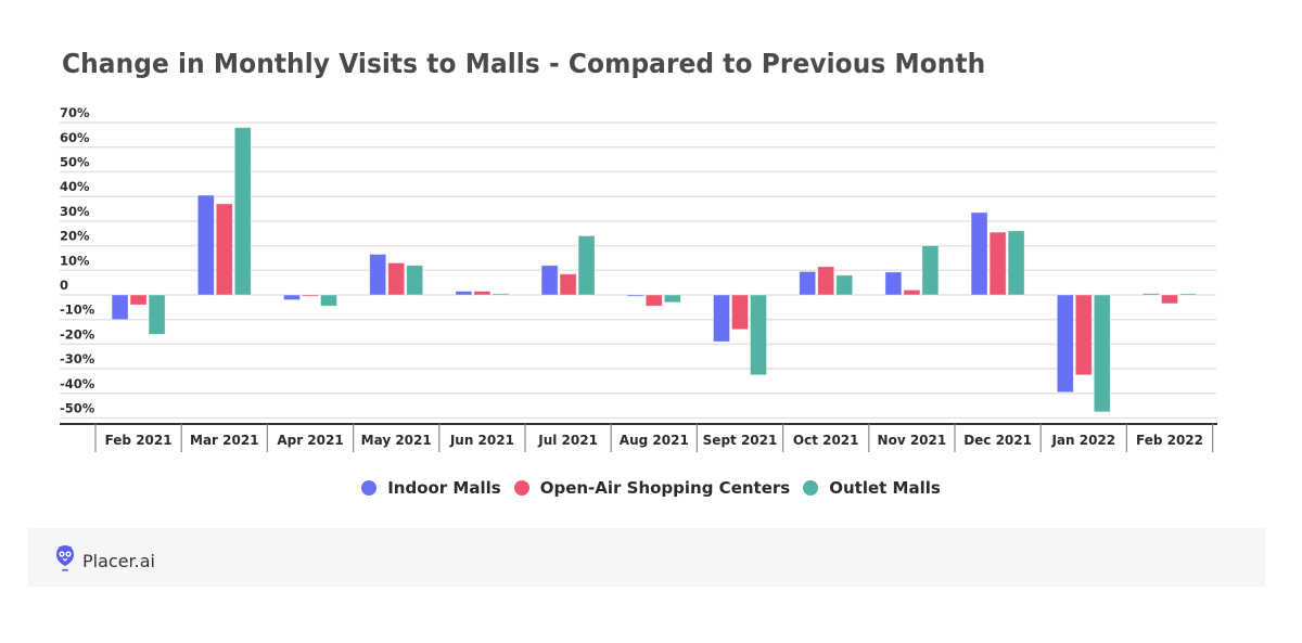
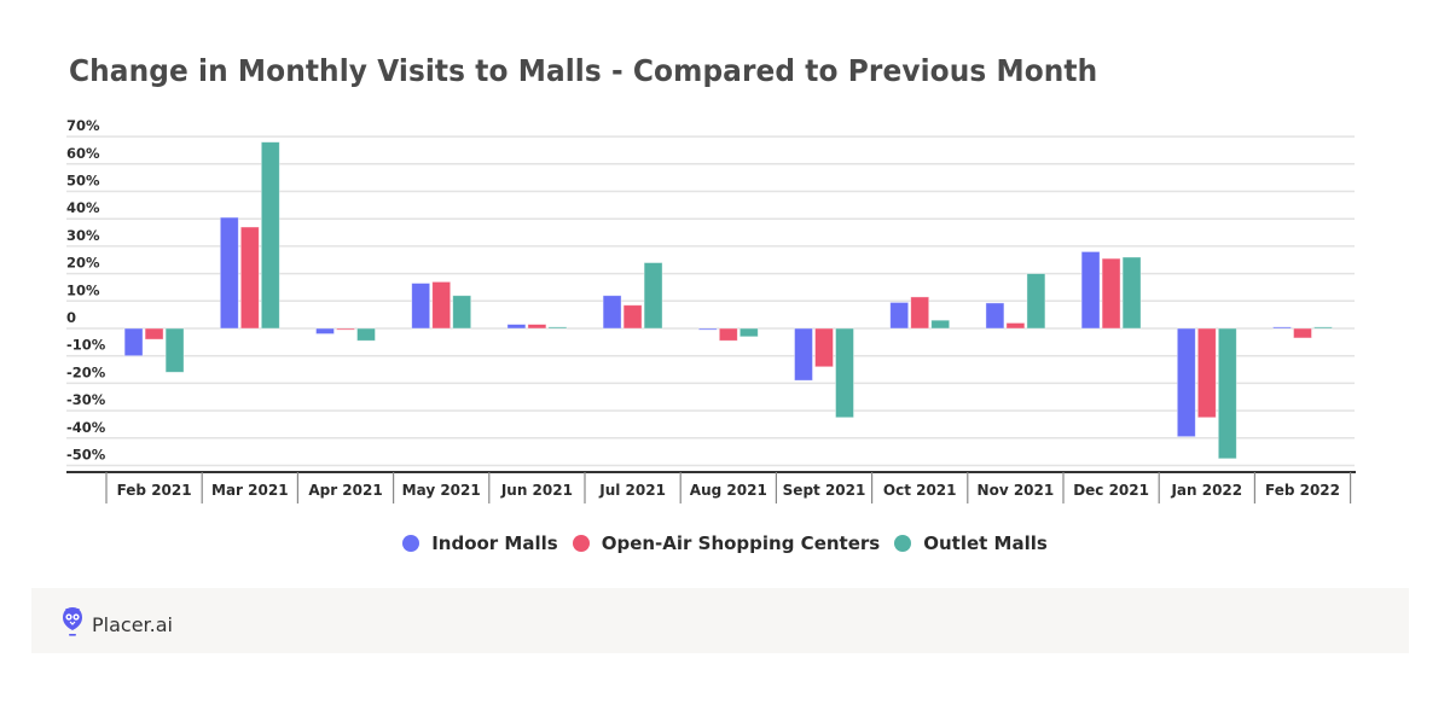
Open-Air Shopping Centers/May 2021: 13% -> 17%
Outlet Malls/Oct 2021: 8% -> 3%
Indoor Malls/Dec 2021: 34% -> 28%
